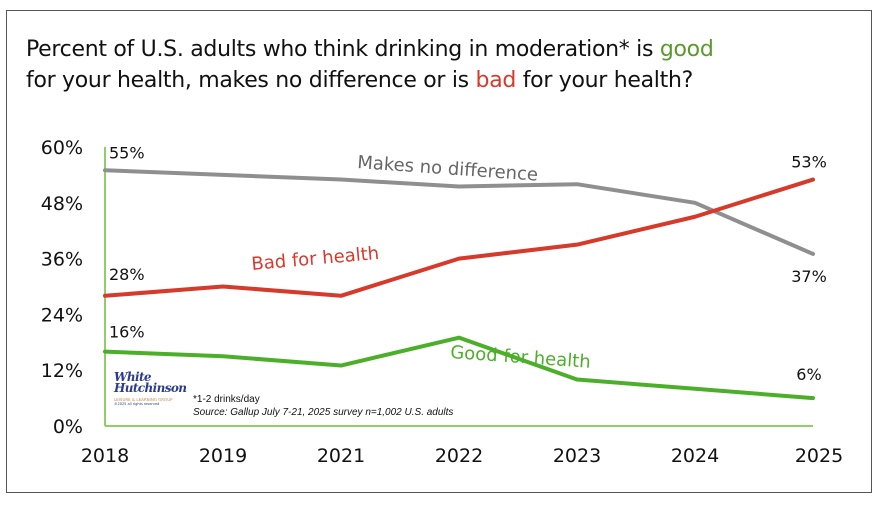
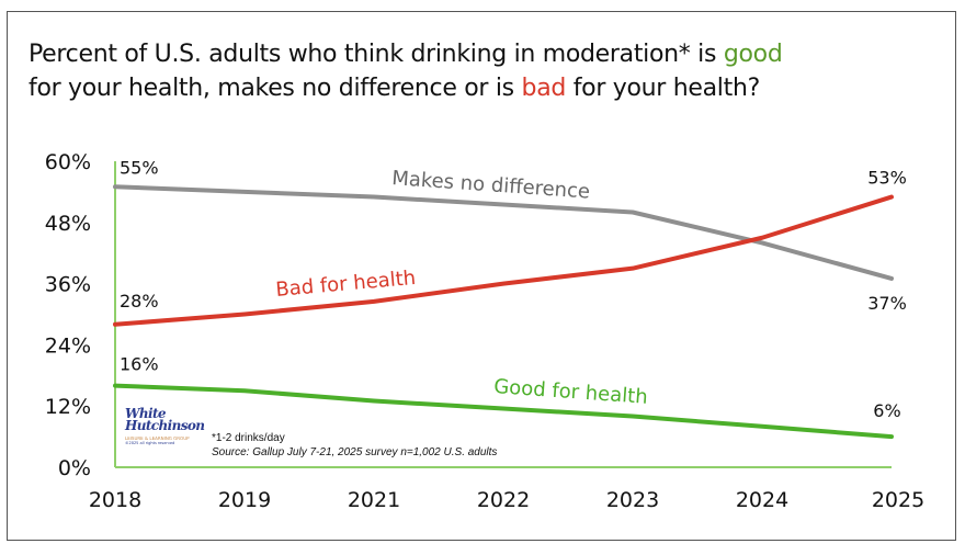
Bad for health/2021: 28% -> 32%
Good for health/2022: 19% -> 12%
Makes no difference/2023: 52% -> 50%
Makes no difference/2024: 48% -> 44%
